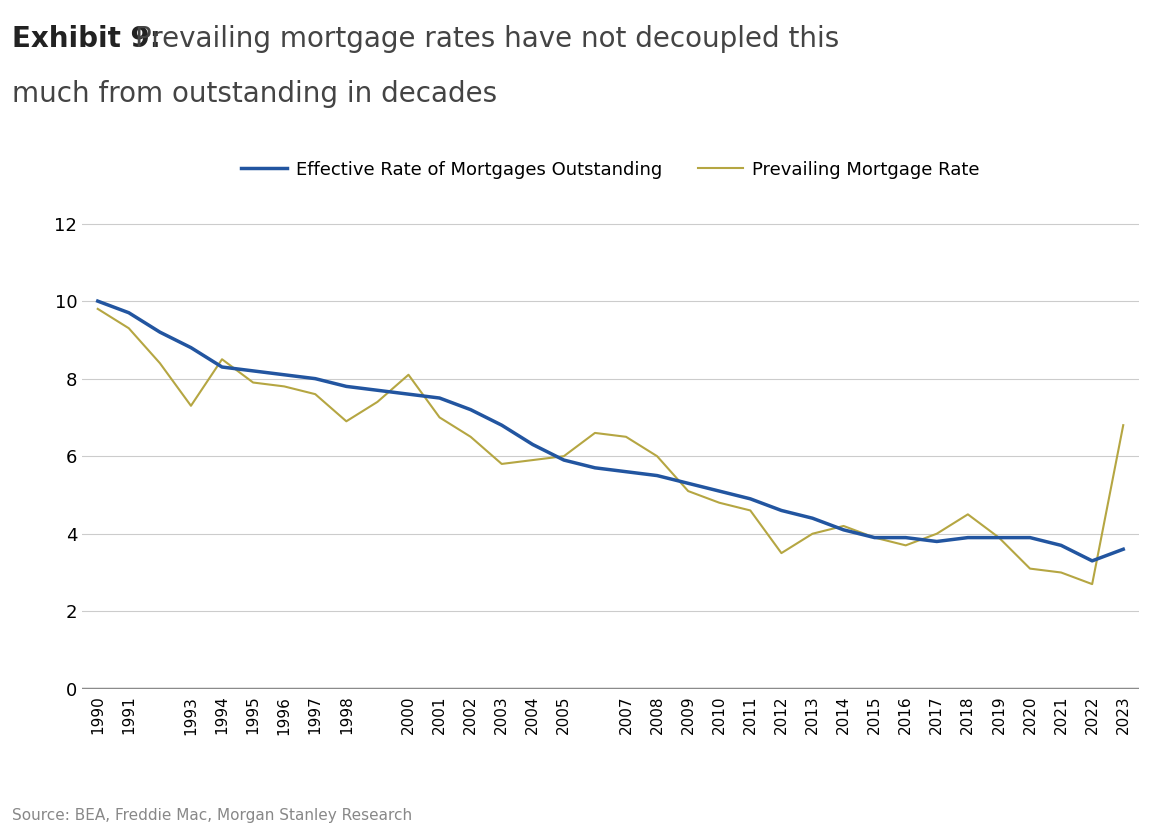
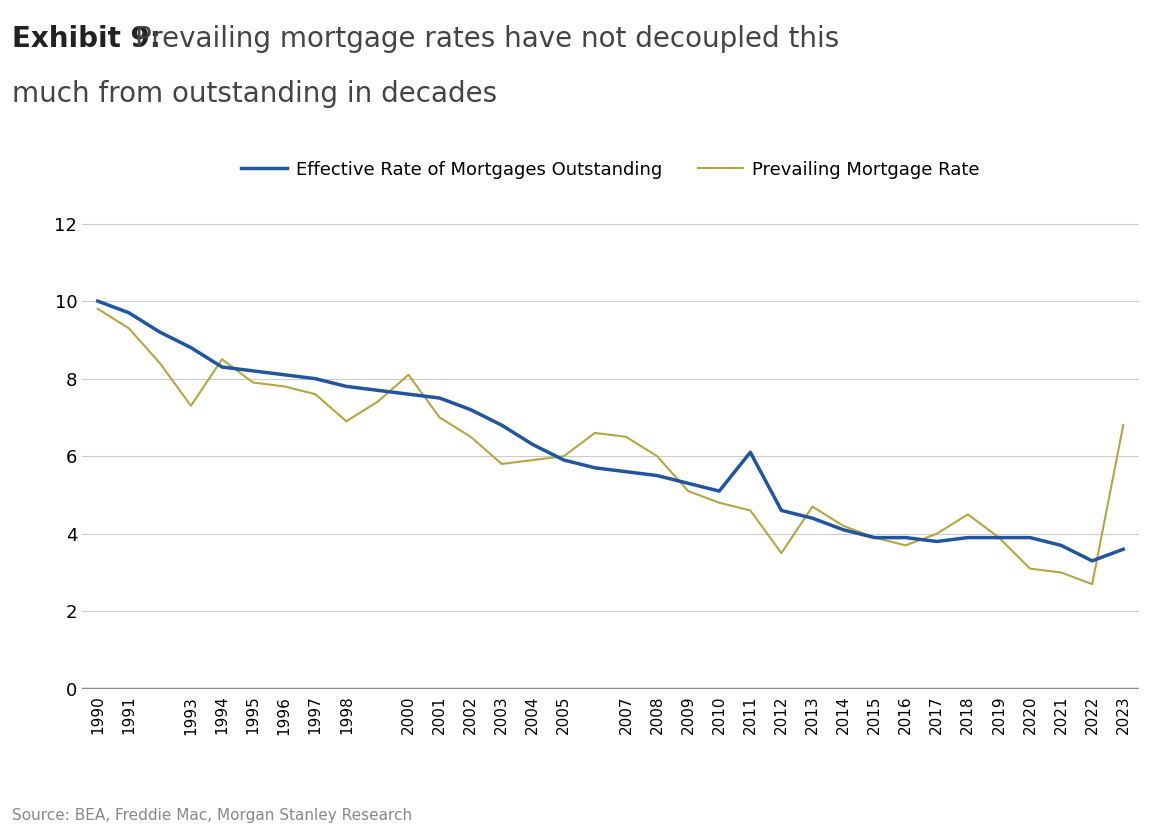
Effective Rate of Mortgages Outstanding/2011: 4.9 -> 6.1
Prevailing Mortgage Rate/2013: 4.0 -> 4.7
